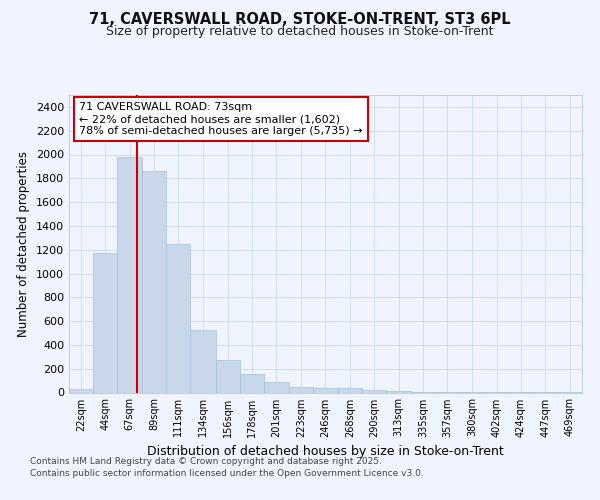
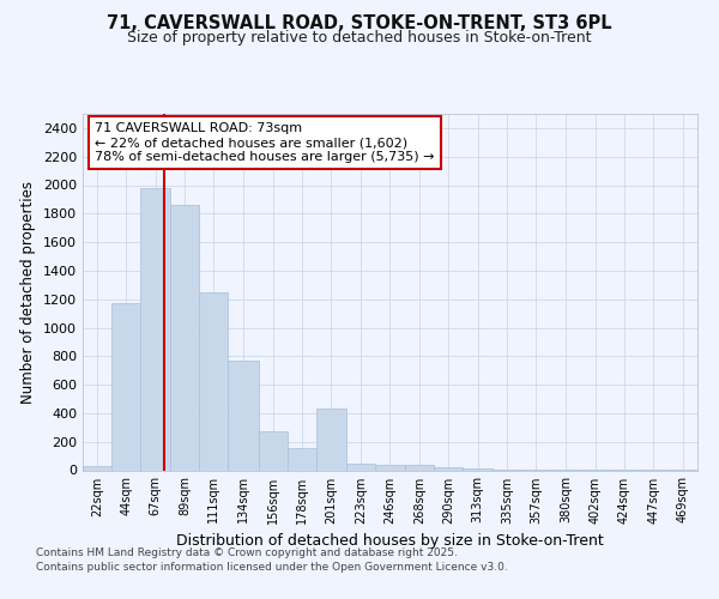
134sqm: 520 -> 770
201sqm: 90 -> 430
